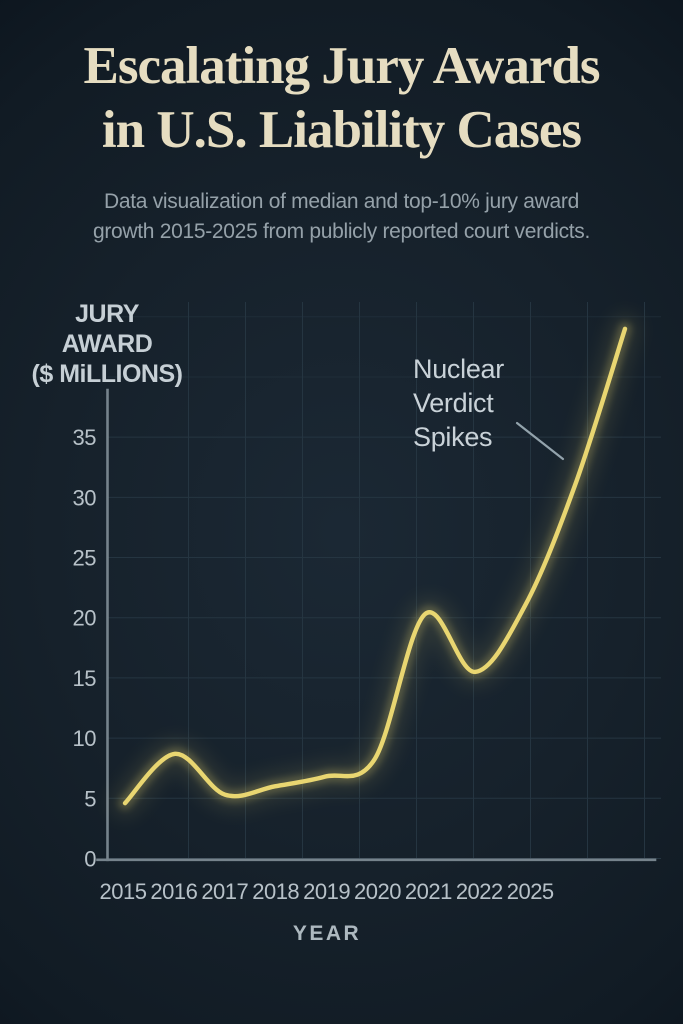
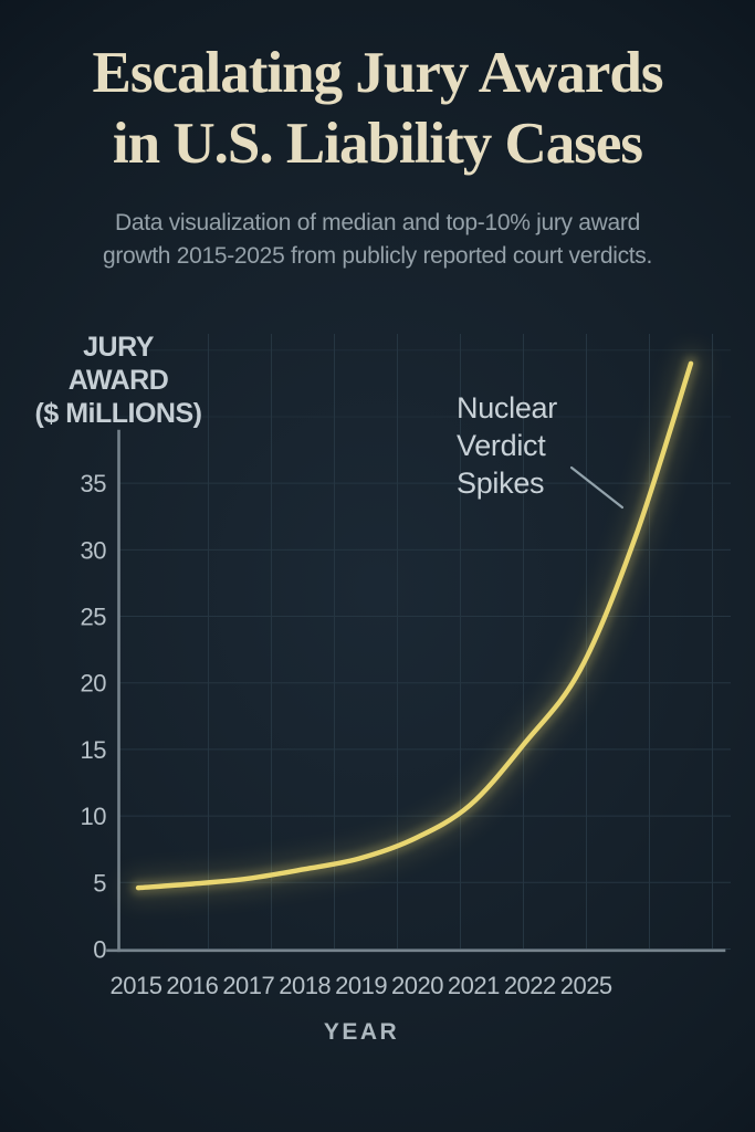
2016: 8.7 -> 4.9
2021: 20.3 -> 10.8
